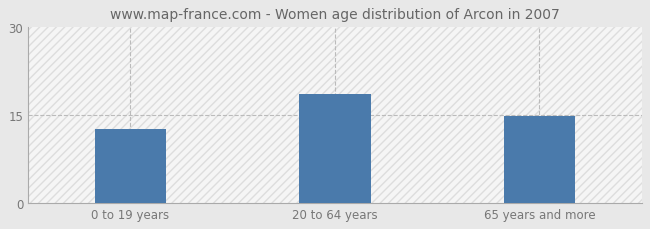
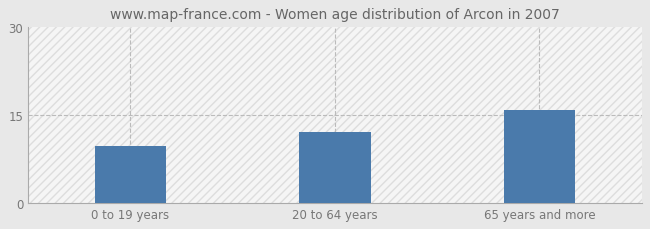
0 to 19 years: 12.5 -> 9.6
20 to 64 years: 18.5 -> 12.0
65 years and more: 14.8 -> 15.8
